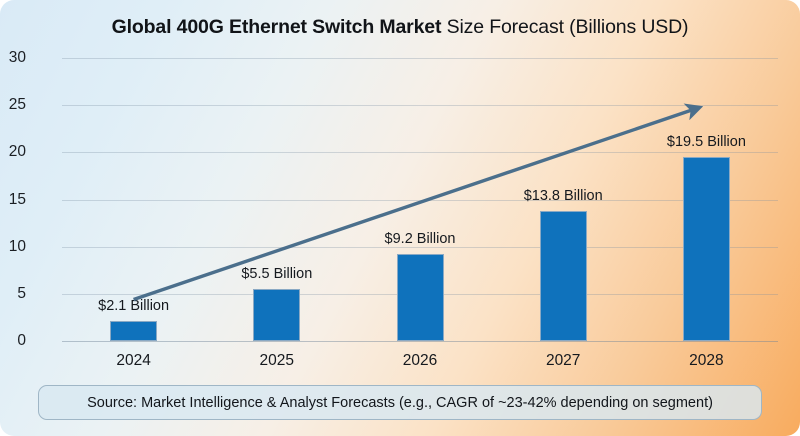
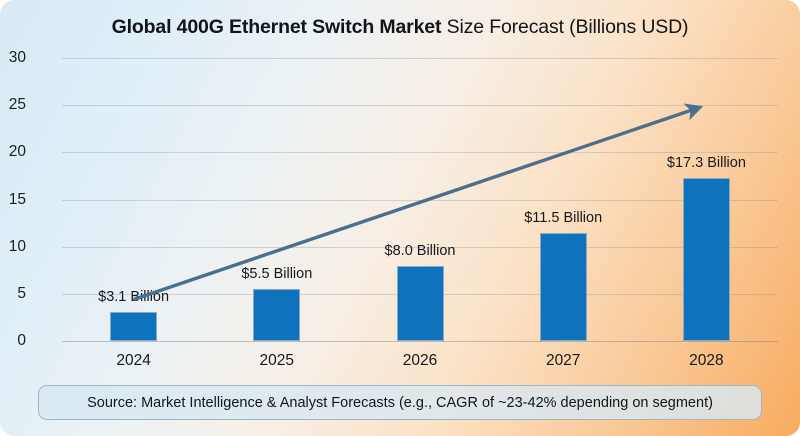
2024: $2.1 -> $3.1
2026: $9.2 -> $8.0
2027: $13.8 -> $11.5
2028: $19.5 -> $17.3
